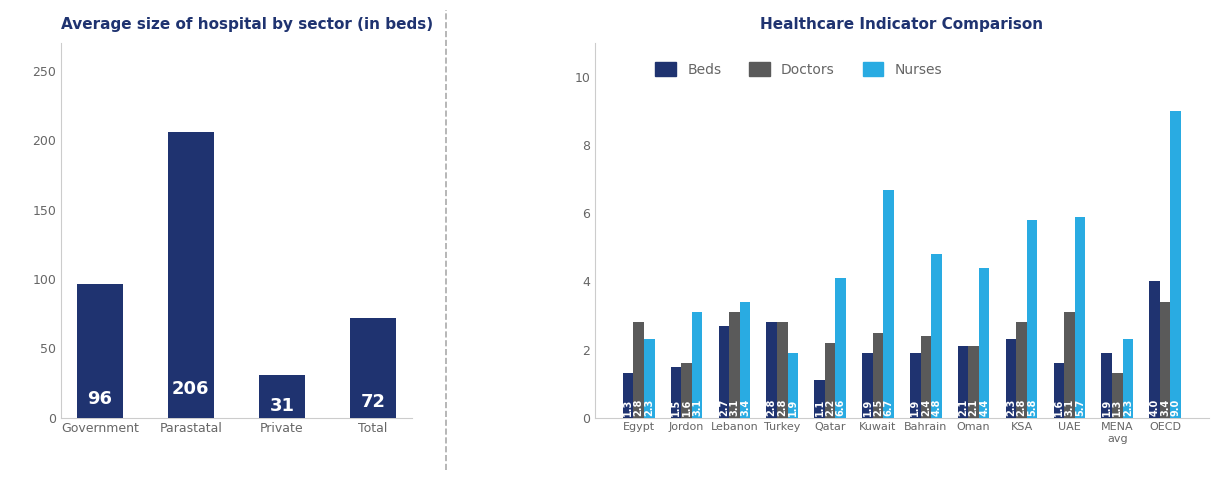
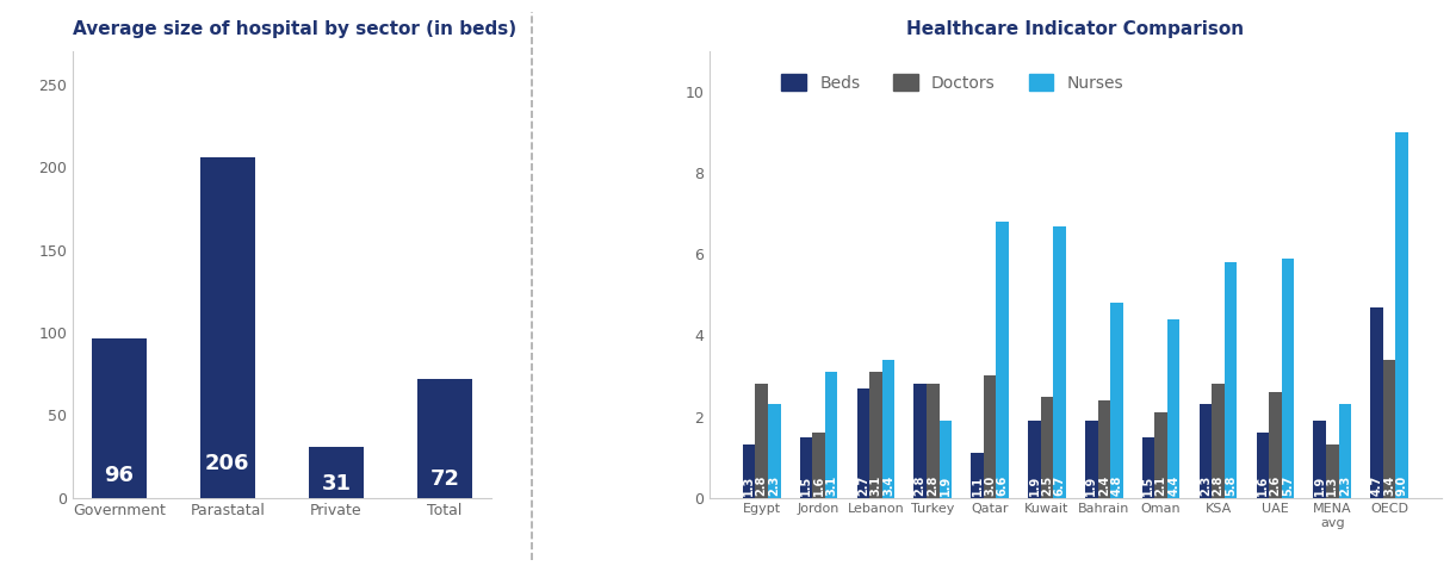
Healthcare Indicator Comparison/Doctors/Qatar: 2.2 -> 3.0
Healthcare Indicator Comparison/Nurses/Qatar: 4.1 -> 6.8
Healthcare Indicator Comparison/Beds/Oman: 2.1 -> 1.5
Healthcare Indicator Comparison/Doctors/UAE: 3.1 -> 2.6
Healthcare Indicator Comparison/Beds/OECD: 4.0 -> 4.7
